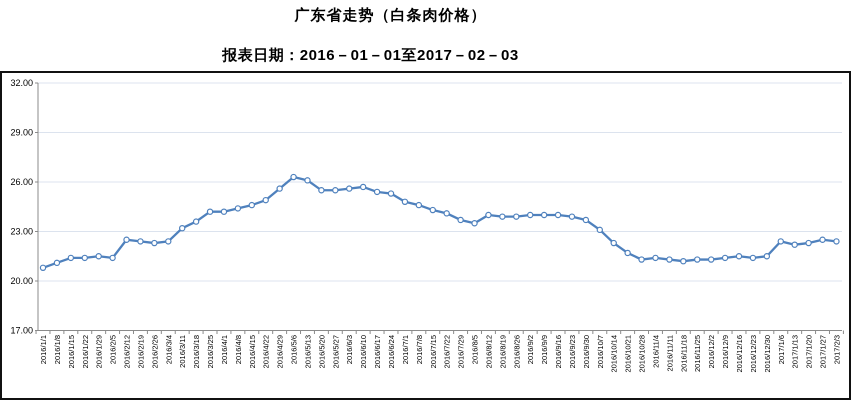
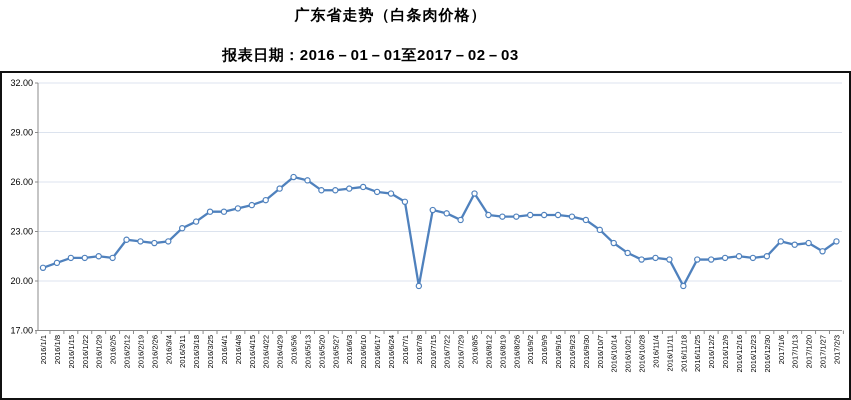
2016/7/8: 24.6 -> 19.7
2016/8/5: 23.5 -> 25.3
2016/11/18: 21.2 -> 19.7
2017/1/27: 22.5 -> 21.8
